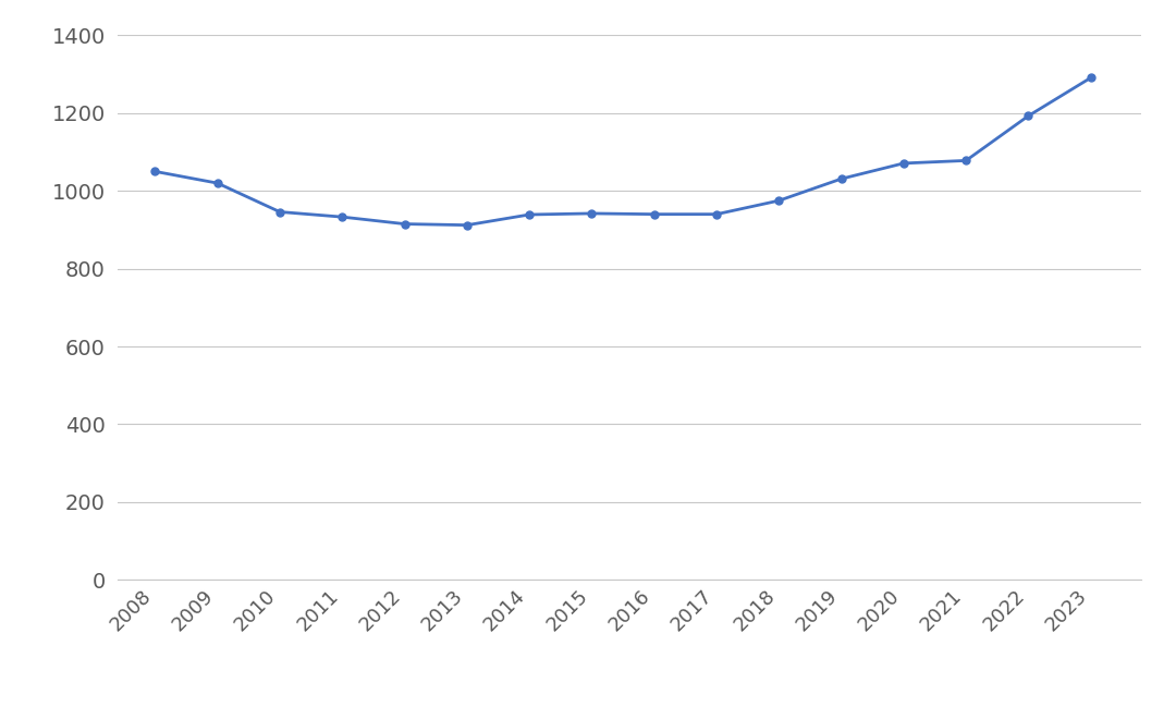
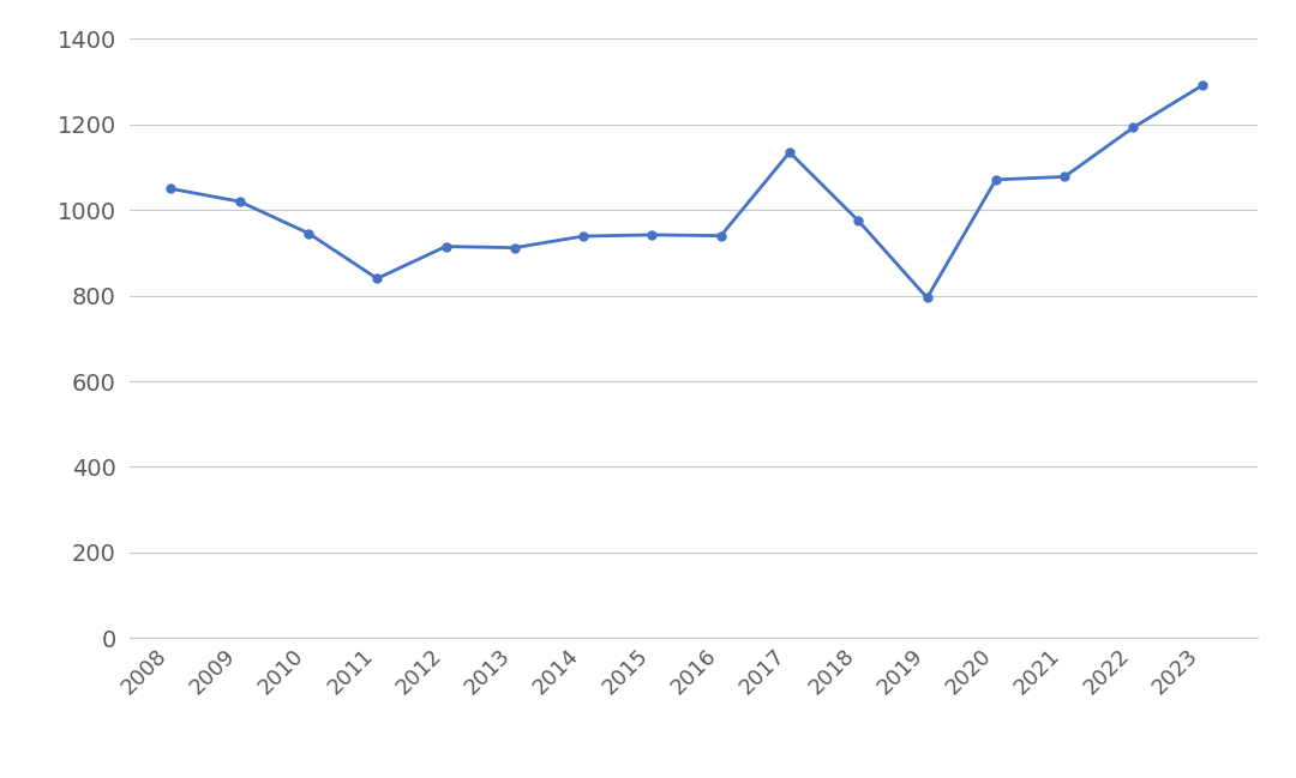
2011: 933 -> 840
2017: 940 -> 1135
2019: 1031 -> 795
